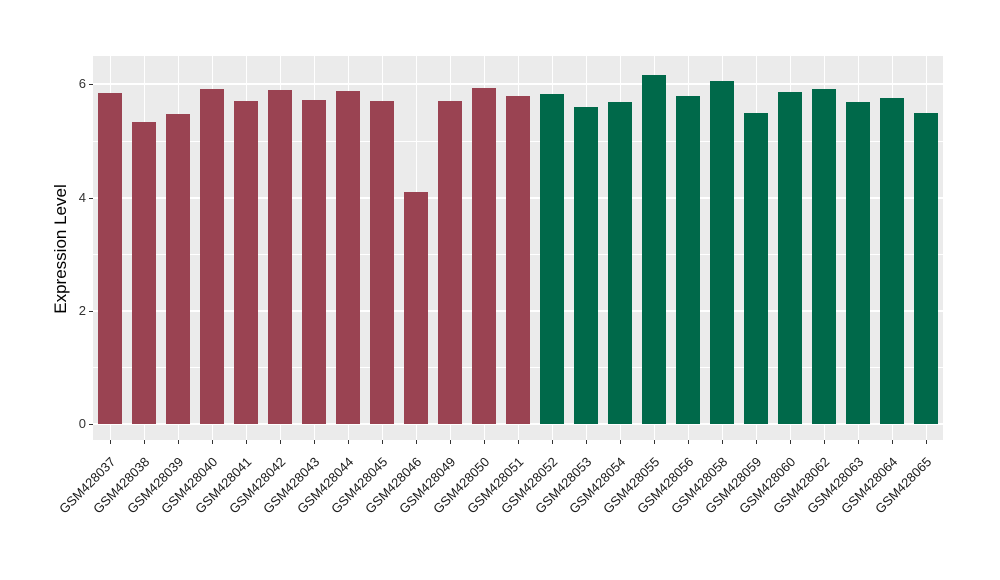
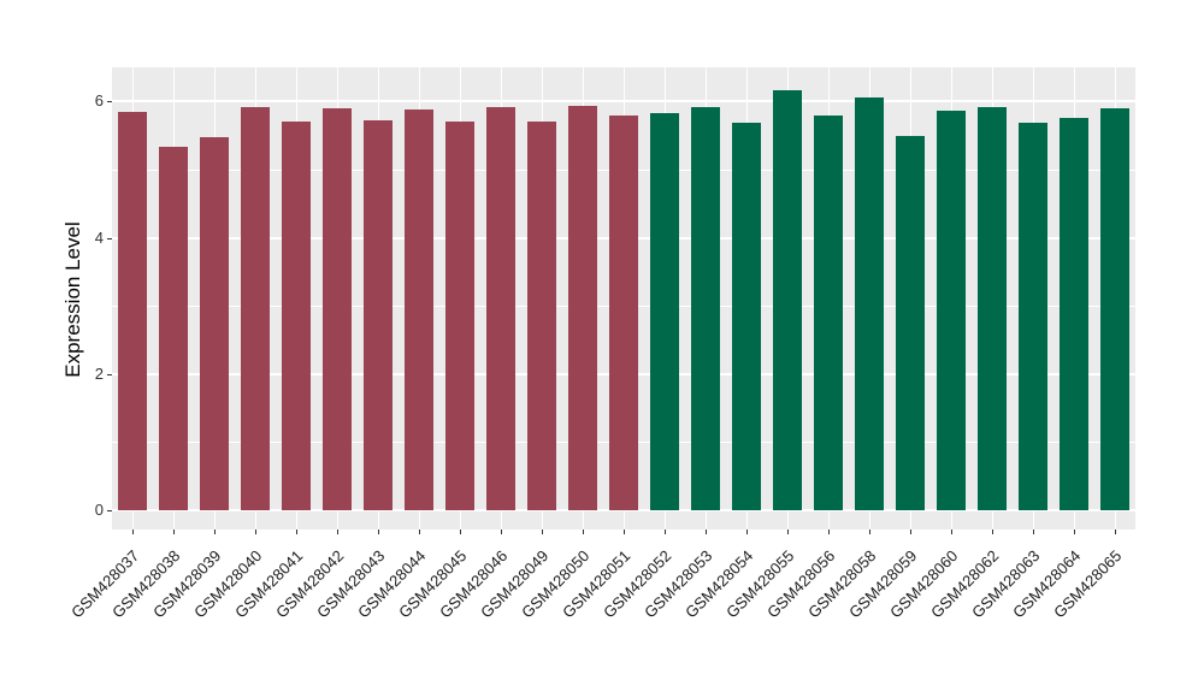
GSM428046: 4.1 -> 5.9
GSM428053: 5.6 -> 5.9
GSM428065: 5.5 -> 5.9
